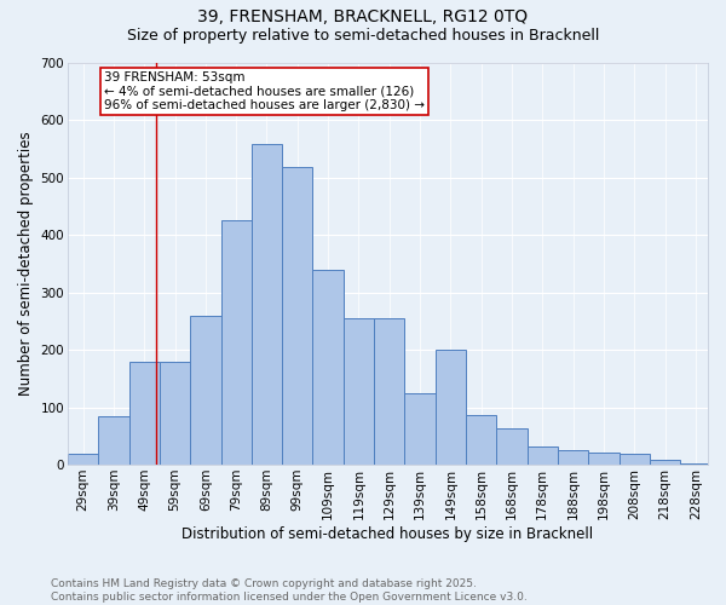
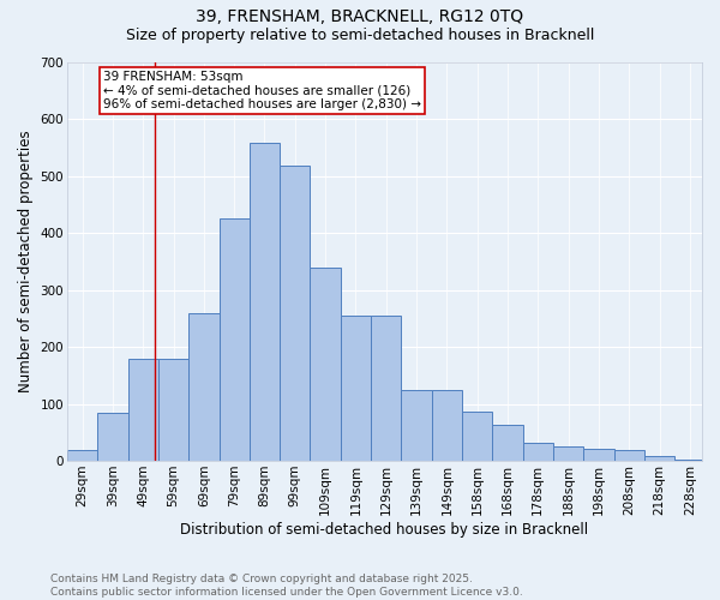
149sqm: 200 -> 124
